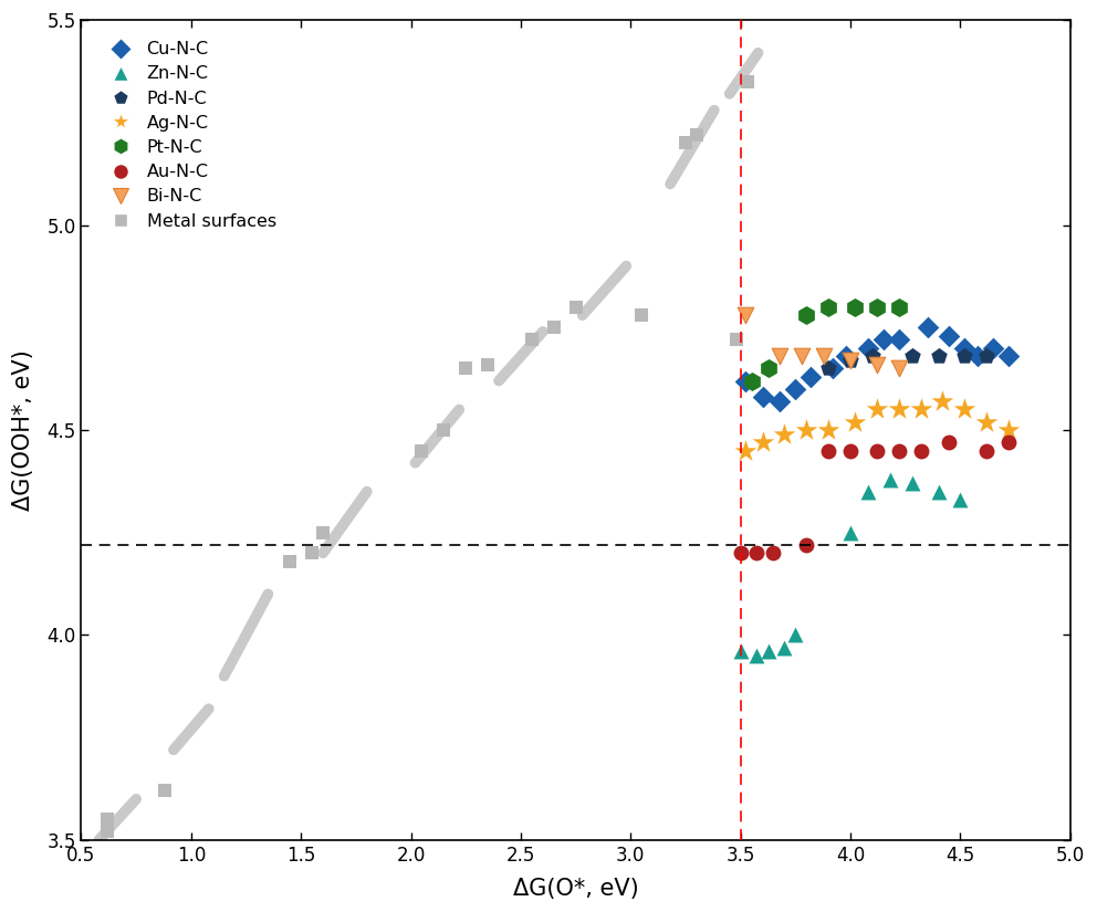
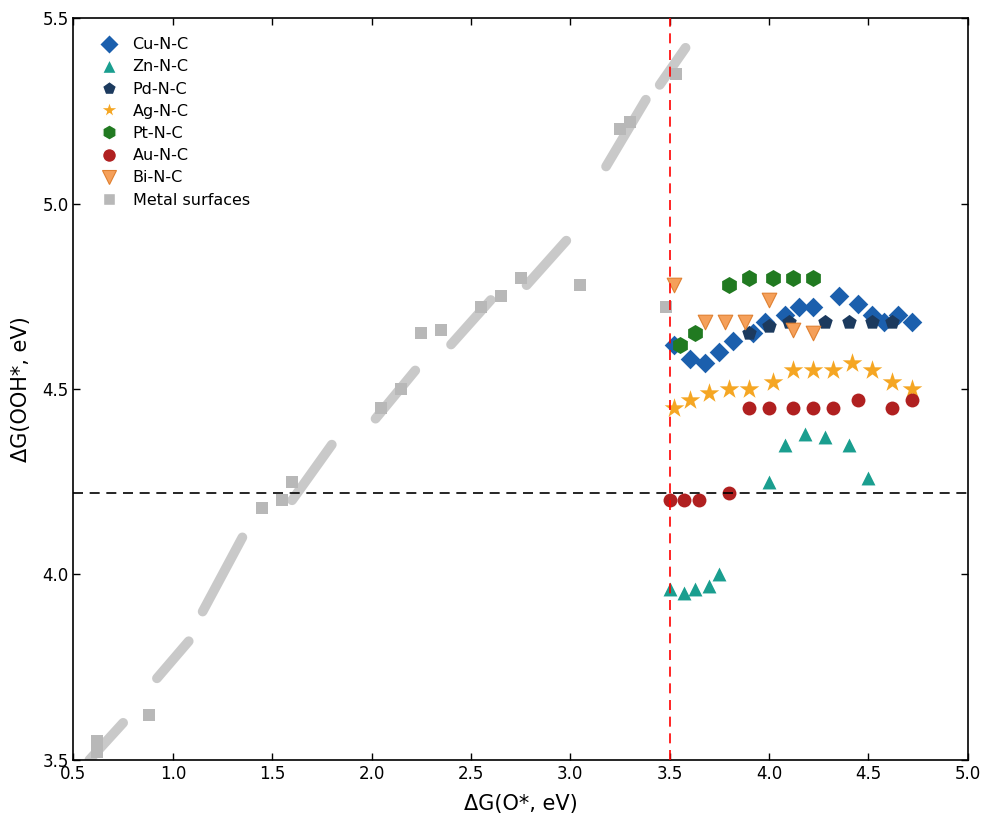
Bi-N-C/4.0: 4.67 -> 4.74
Zn-N-C/4.5: 4.33 -> 4.26
